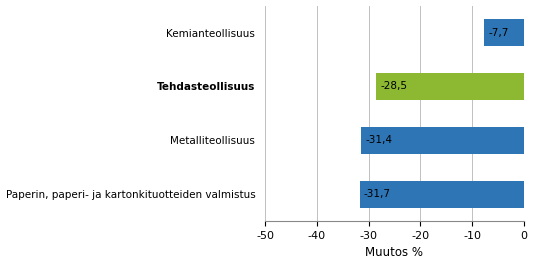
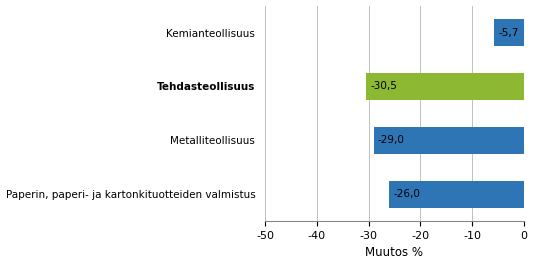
Kemianteollisuus: -7,7 -> -5,7
Tehdasteollisuus: -28,5 -> -30,5
Metalliteollisuus: -31,4 -> -29,0
Paperin, paperi- ja kartonkituotteiden valmistus: -31,7 -> -26,0
